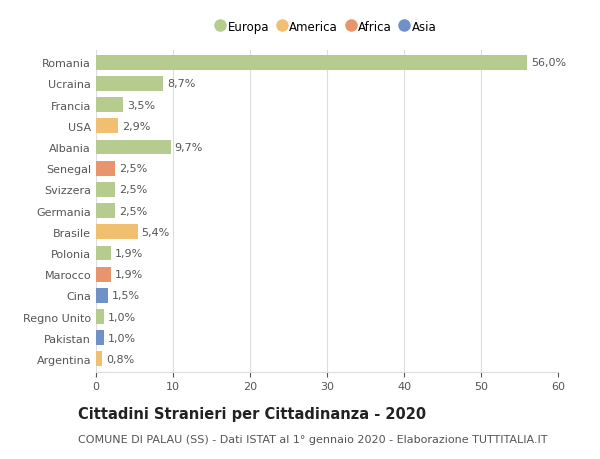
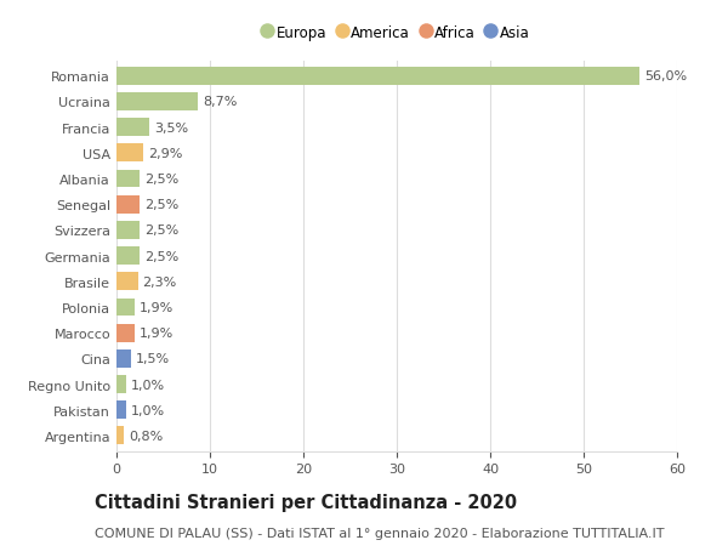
Albania: 9,7% -> 2,5%
Brasile: 5,4% -> 2,3%
